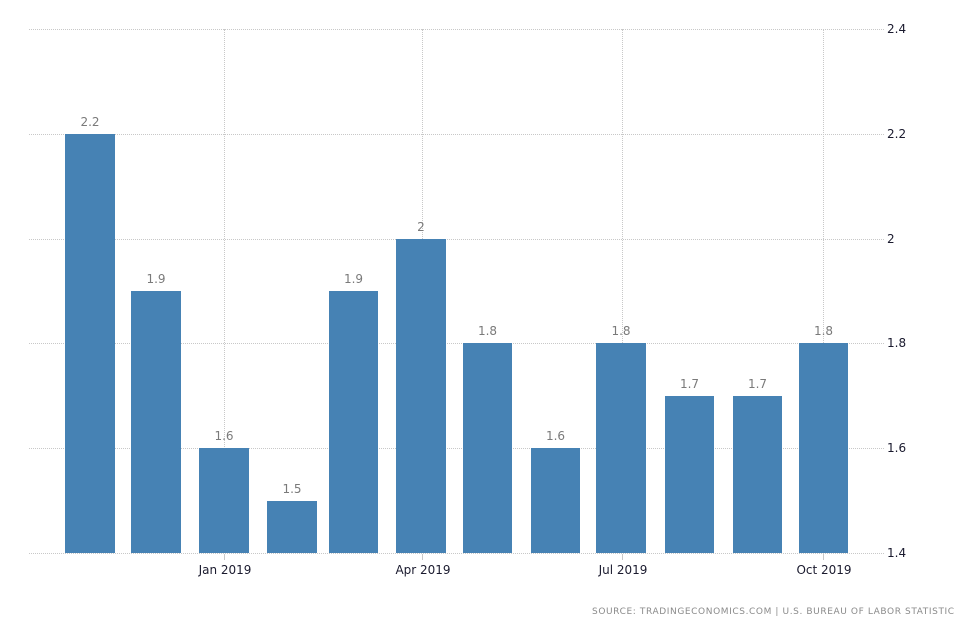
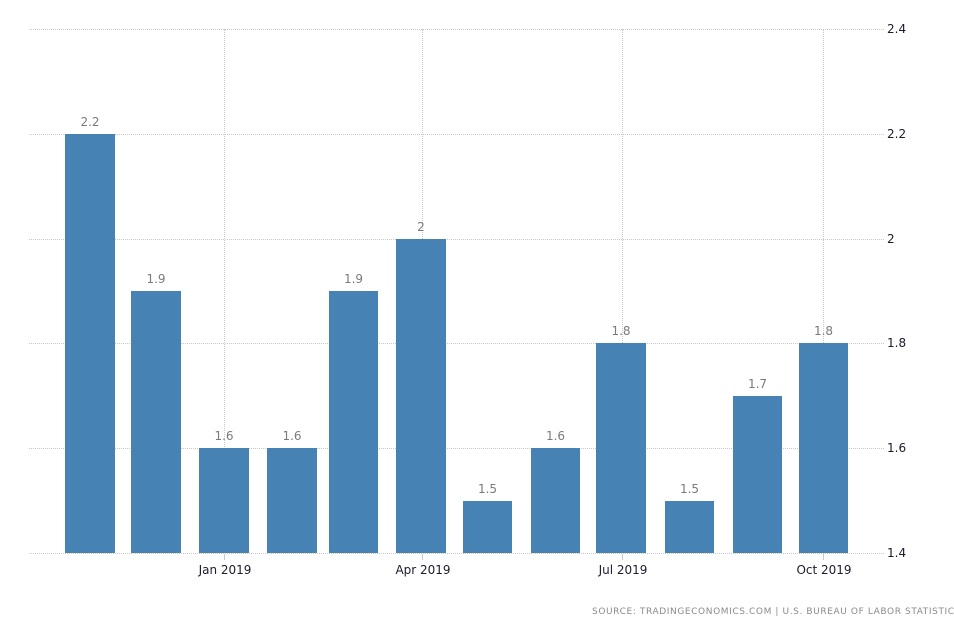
Jan 2019: 1.5 -> 1.6
Apr 2019: 1.8 -> 1.5
Jul 2019: 1.7 -> 1.5
